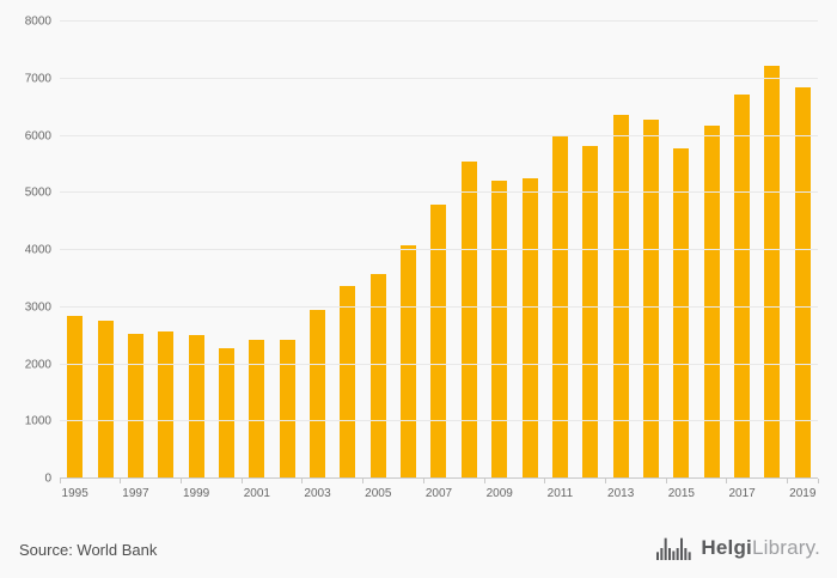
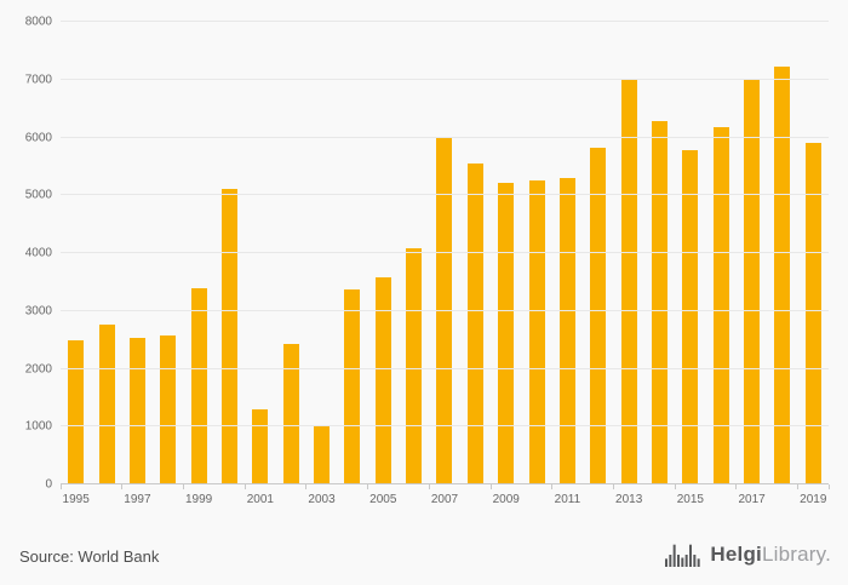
1995: 2800 -> 2500
1999: 2500 -> 3400
2000: 2300 -> 5100
2001: 2400 -> 1300
2003: 3000 -> 1000
2007: 4800 -> 6000
2011: 6000 -> 5300
2013: 6400 -> 7000
2017: 6700 -> 7000
2019: 6800 -> 5900
